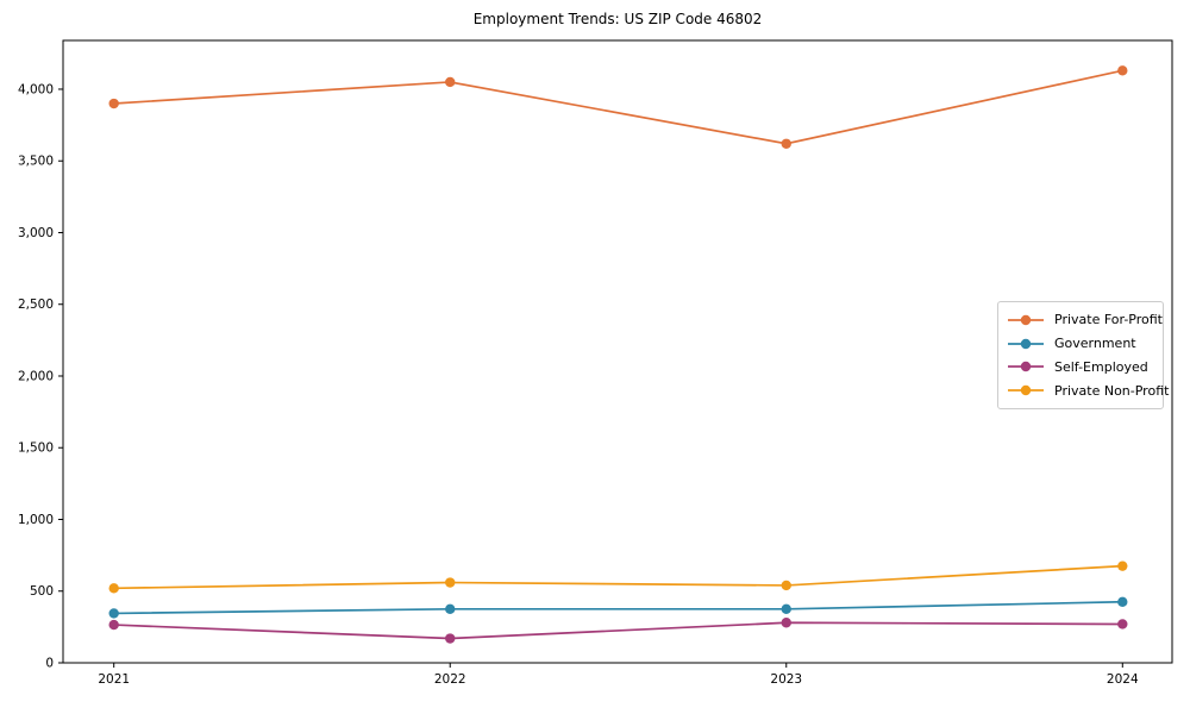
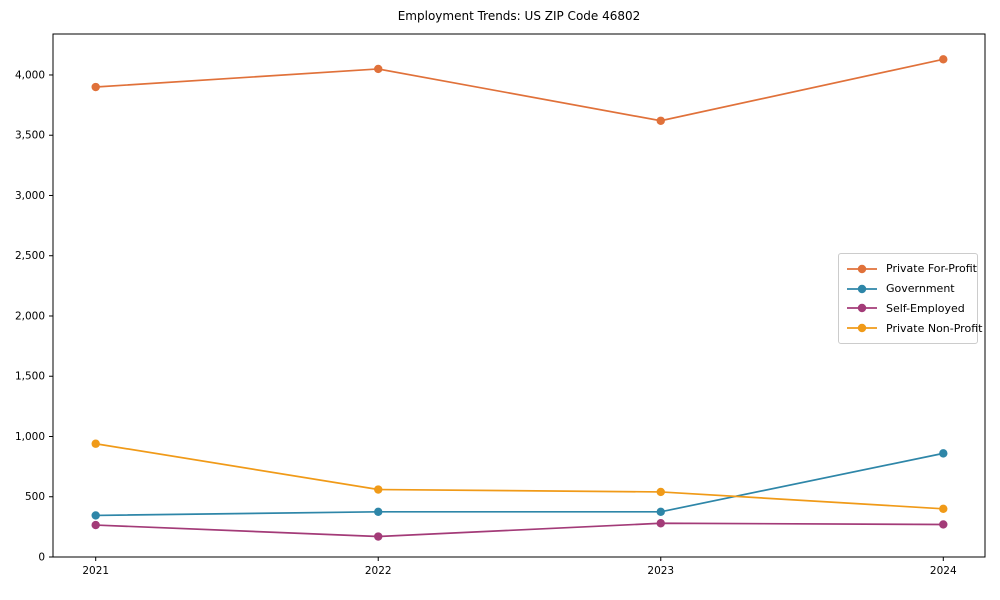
Private Non-Profit/2021: 520 -> 940
Government/2024: 420 -> 860
Private Non-Profit/2024: 680 -> 400
